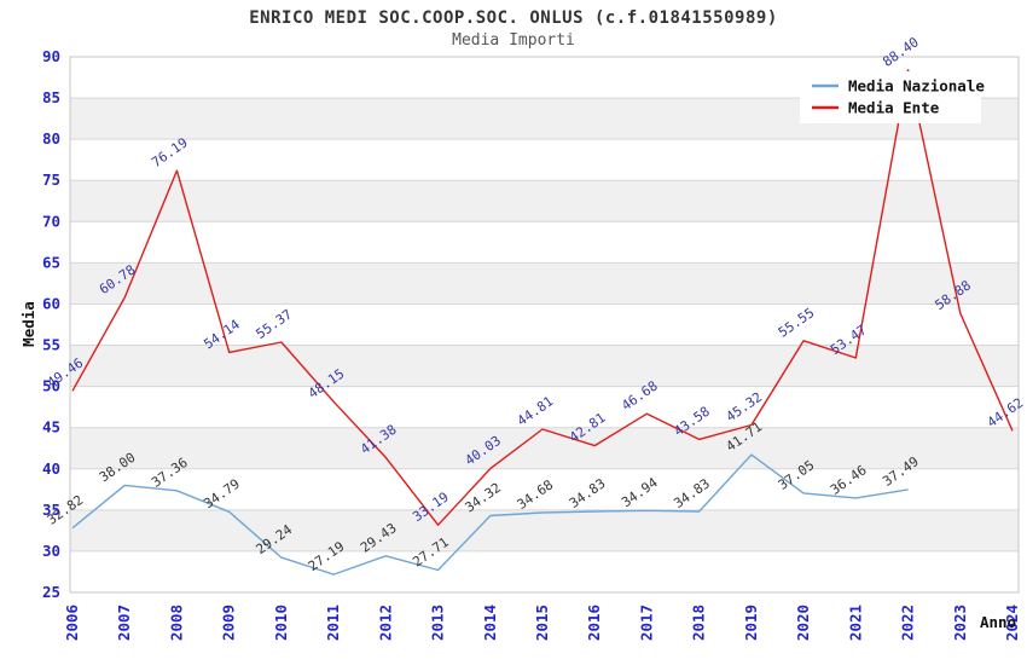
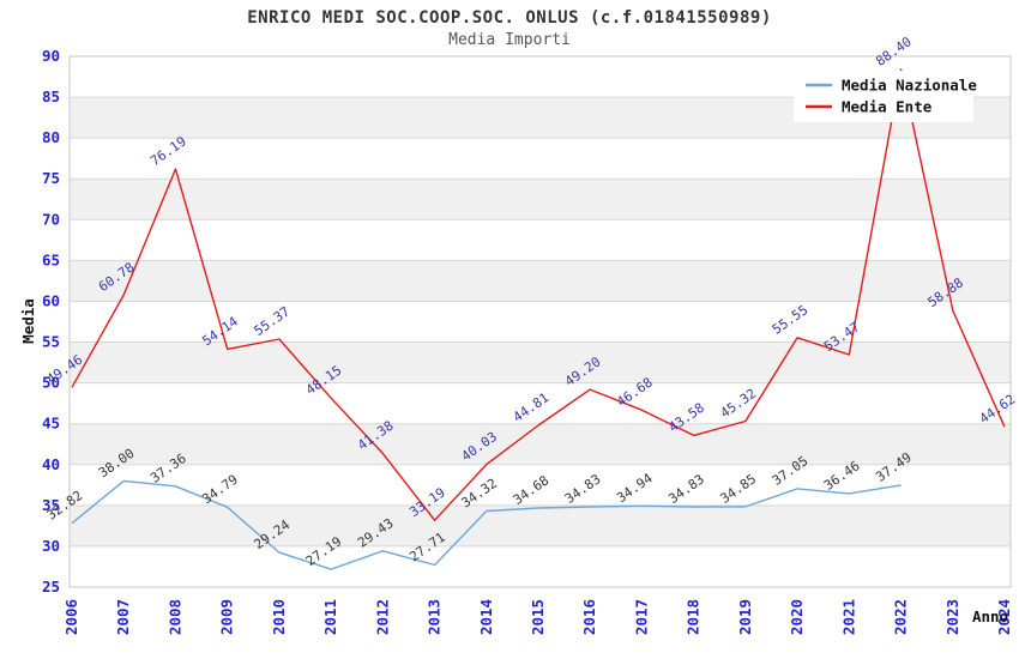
Media Ente/2016: 42.81 -> 49.20
Media Nazionale/2019: 41.71 -> 34.85
